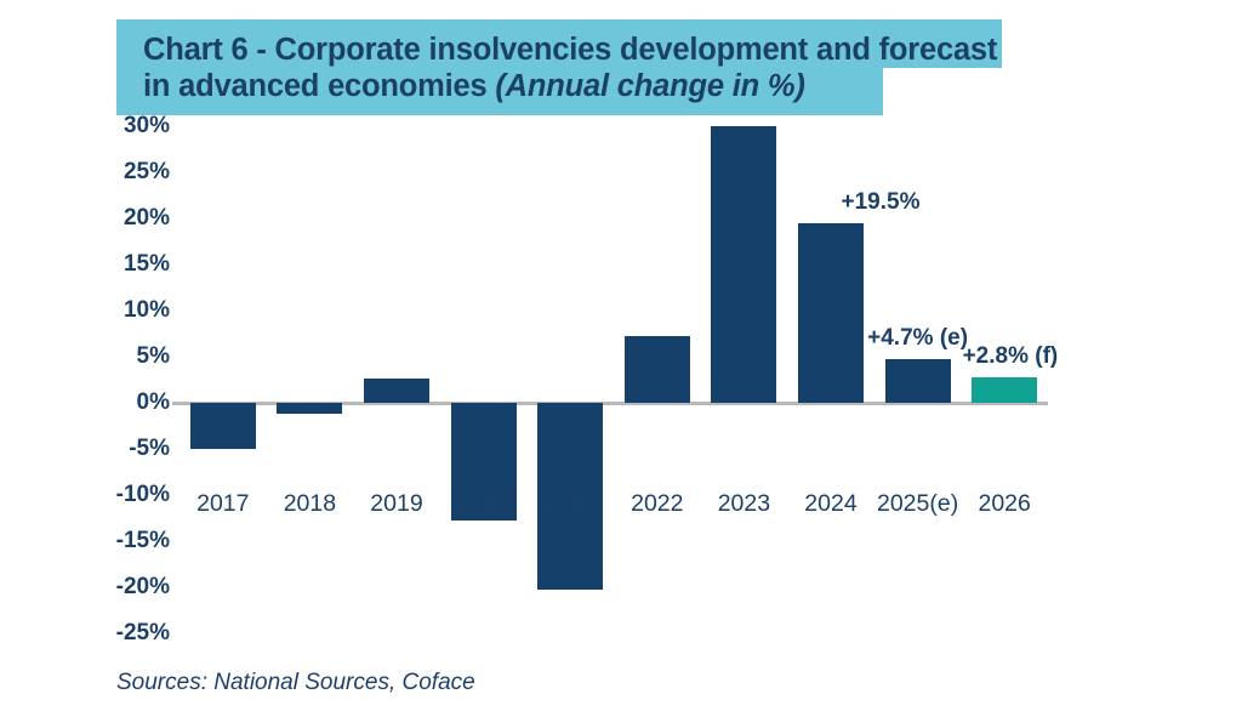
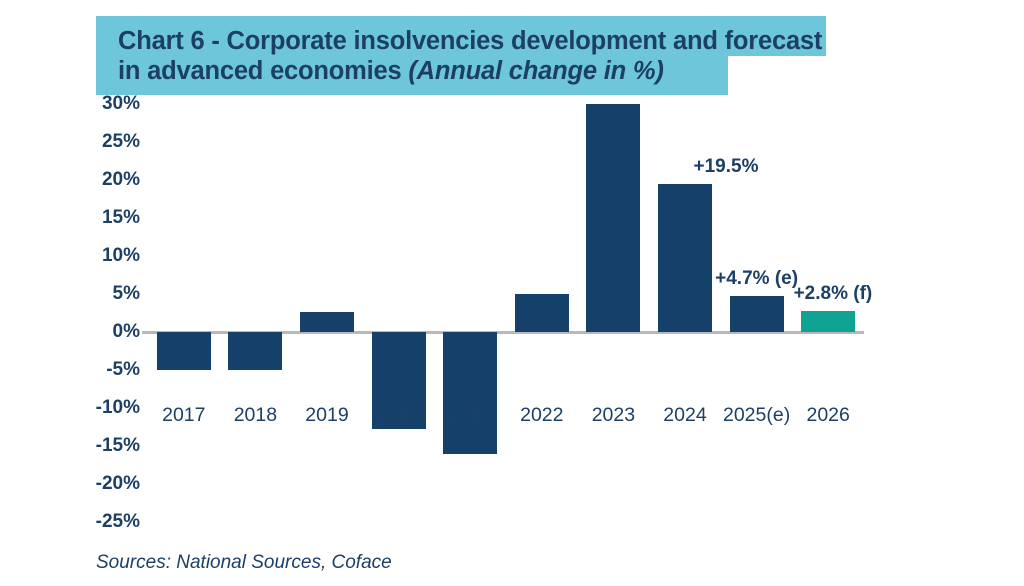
2018: -1% -> -5%
2021: -20% -> -16%
2022: 7% -> 5%
